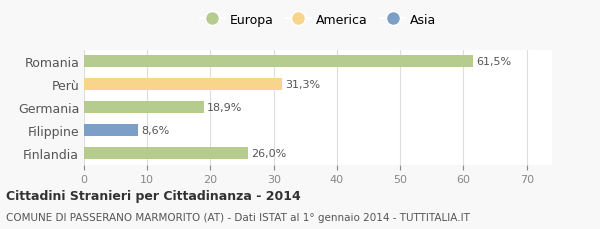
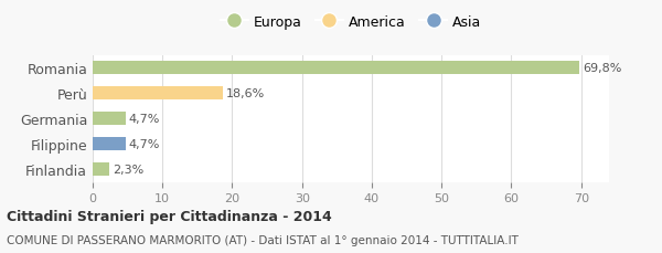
Romania: 61,5% -> 69,8%
Perù: 31,3% -> 18,6%
Germania: 18,9% -> 4,7%
Filippine: 8,6% -> 4,7%
Finlandia: 26,0% -> 2,3%
